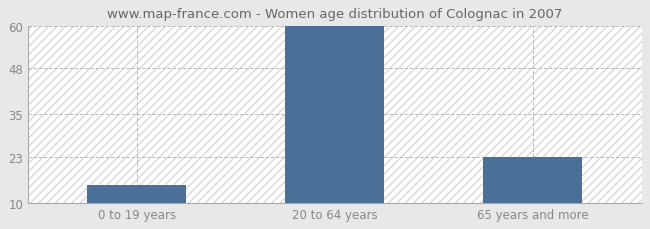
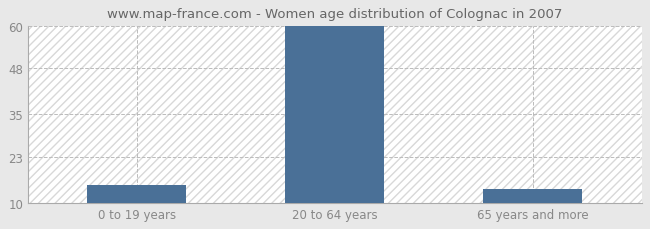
65 years and more: 23 -> 14
